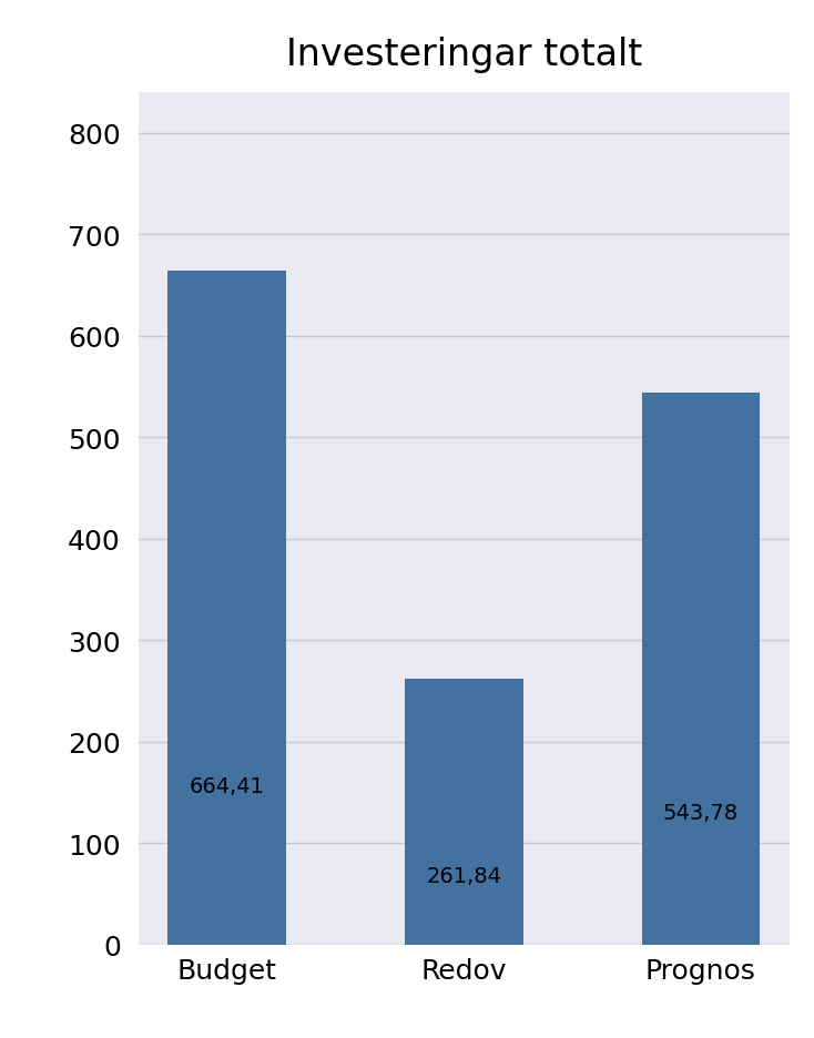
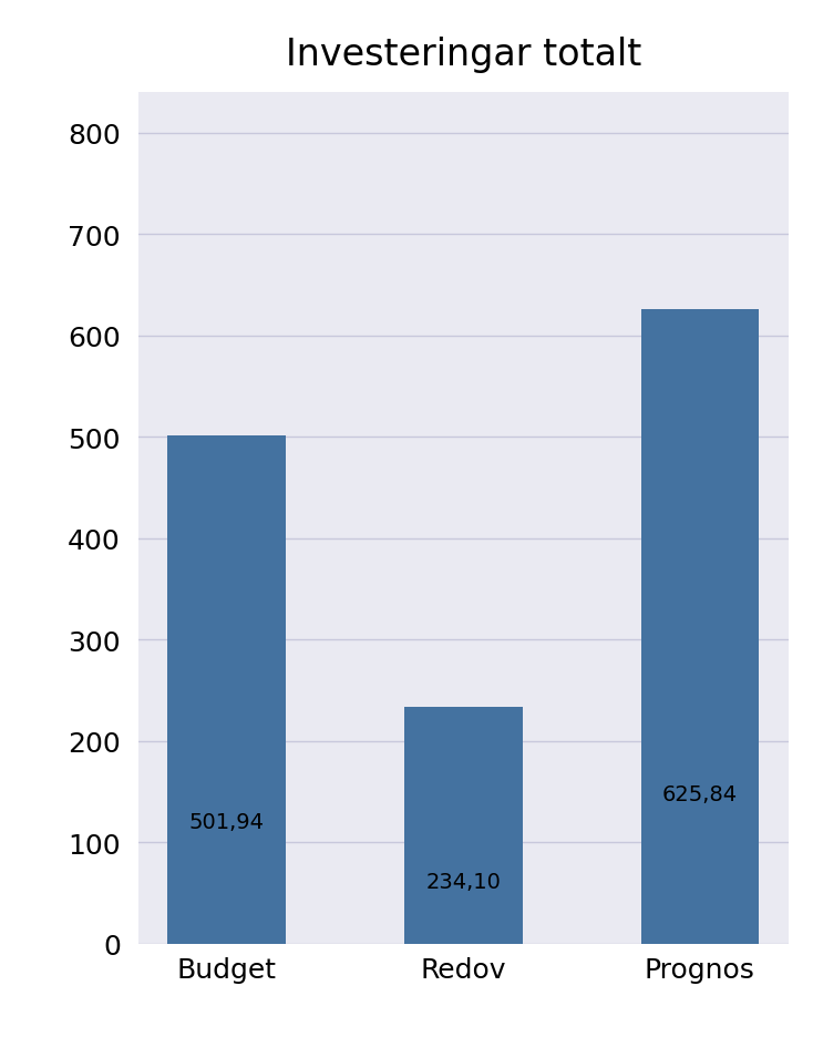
Budget: 664,41 -> 501,94
Redov: 261,84 -> 234,10
Prognos: 543,78 -> 625,84
